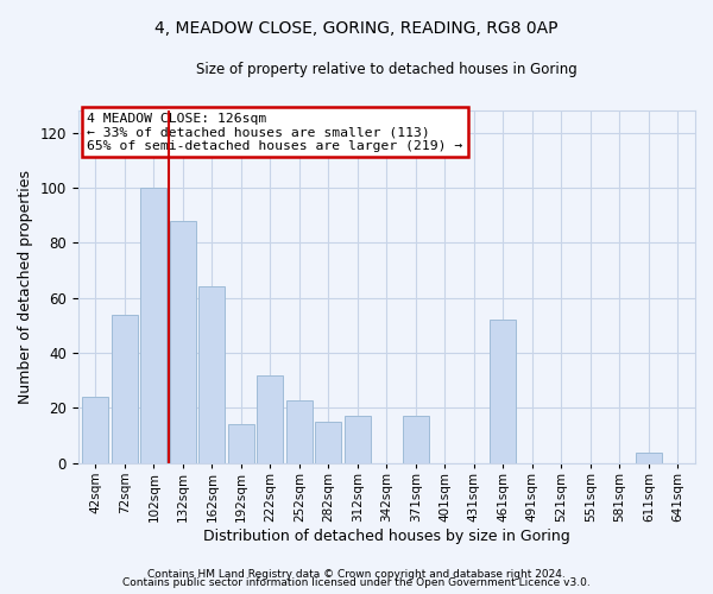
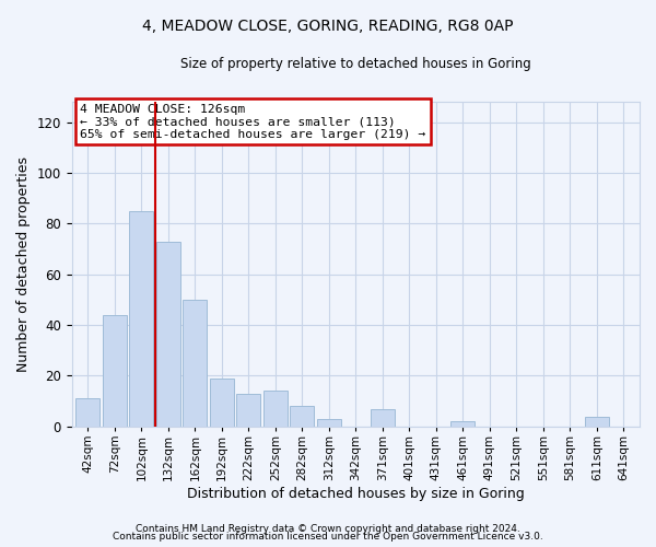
42sqm: 24 -> 11
72sqm: 54 -> 44
102sqm: 100 -> 85
132sqm: 88 -> 73
162sqm: 64 -> 50
192sqm: 14 -> 19
222sqm: 32 -> 13
252sqm: 23 -> 14
282sqm: 15 -> 8
312sqm: 17 -> 3
371sqm: 17 -> 7
461sqm: 52 -> 2
